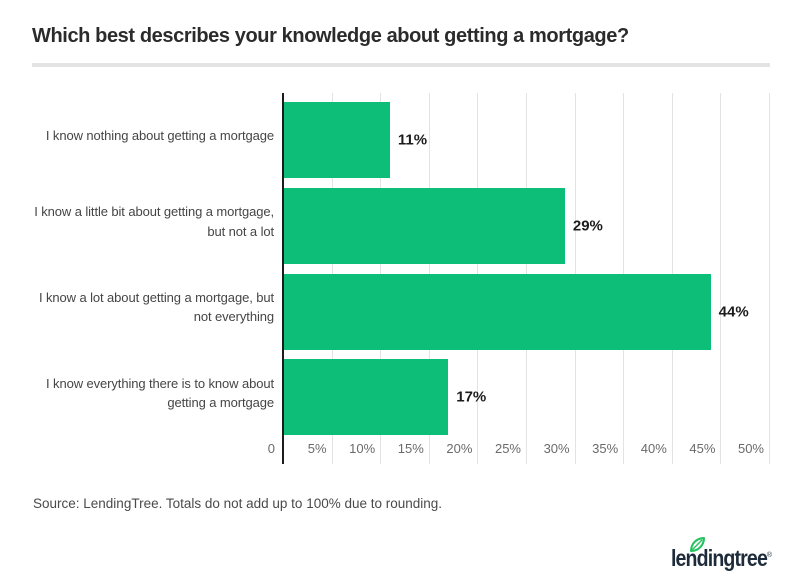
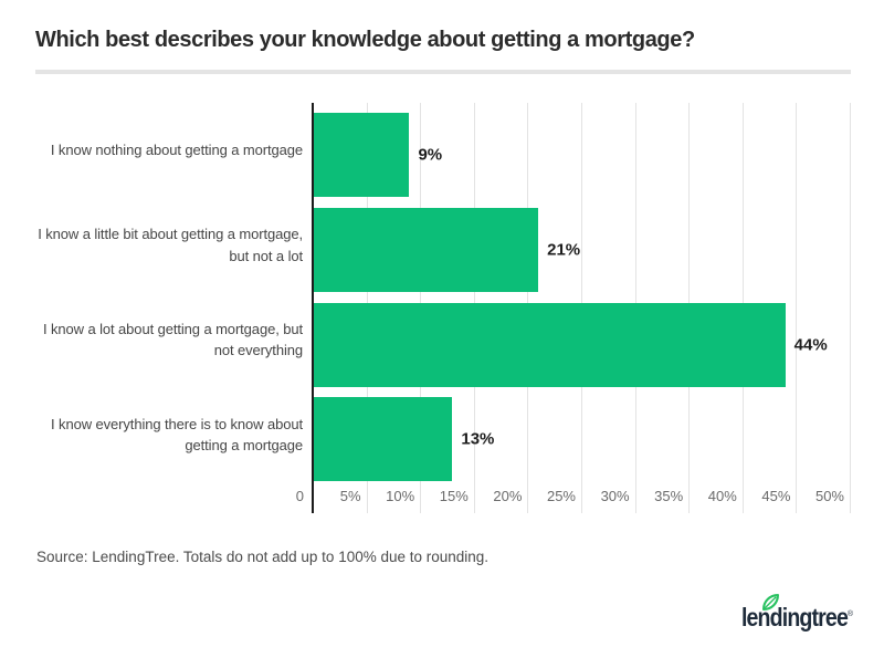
I know nothing about getting a mortgage: 11% -> 9%
I know a little bit about getting a mortgage, but not a lot: 29% -> 21%
I know everything there is to know about getting a mortgage: 17% -> 13%
